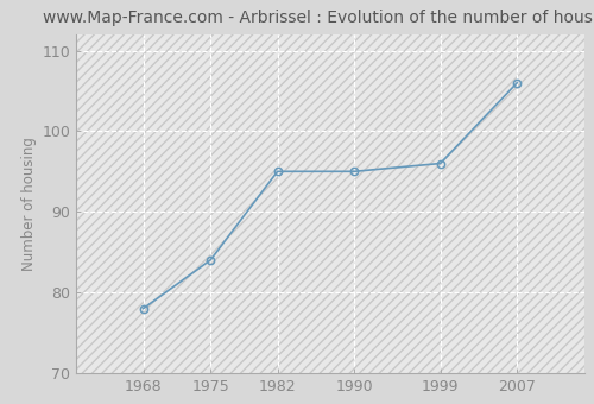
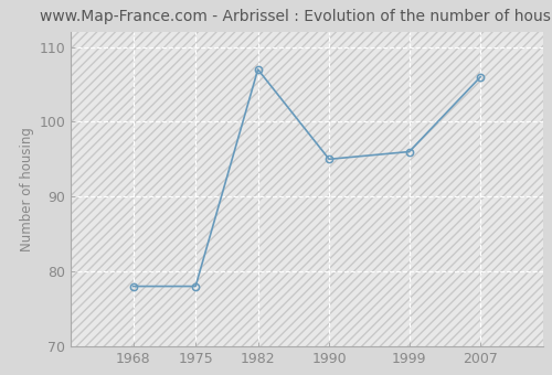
1975: 84 -> 78
1982: 95 -> 107
